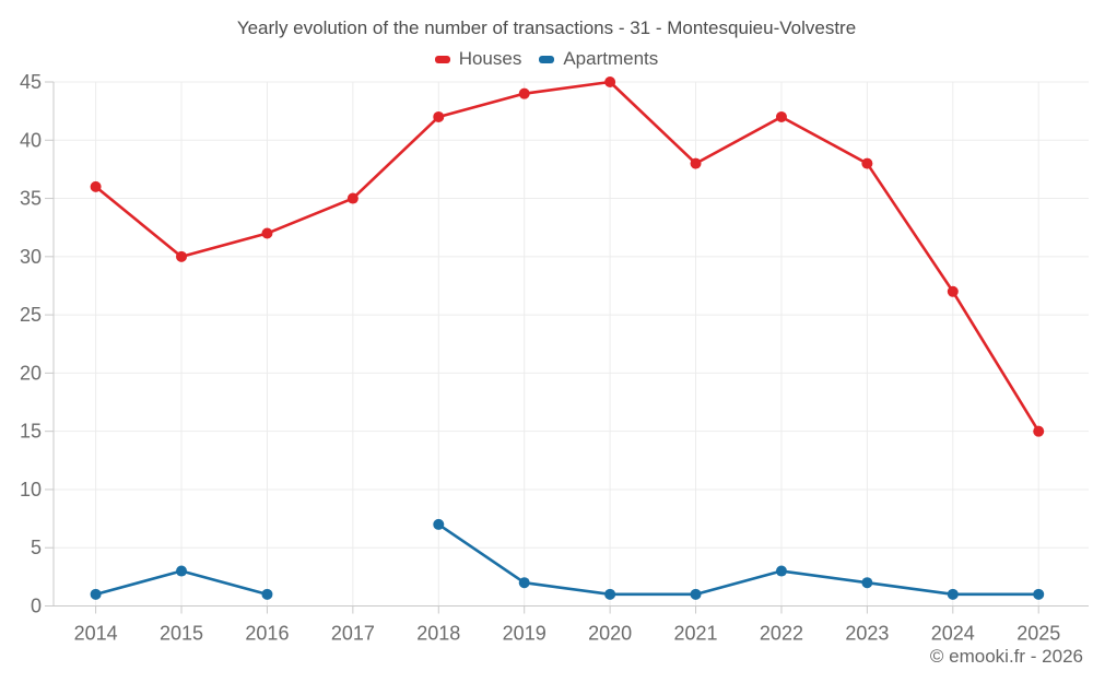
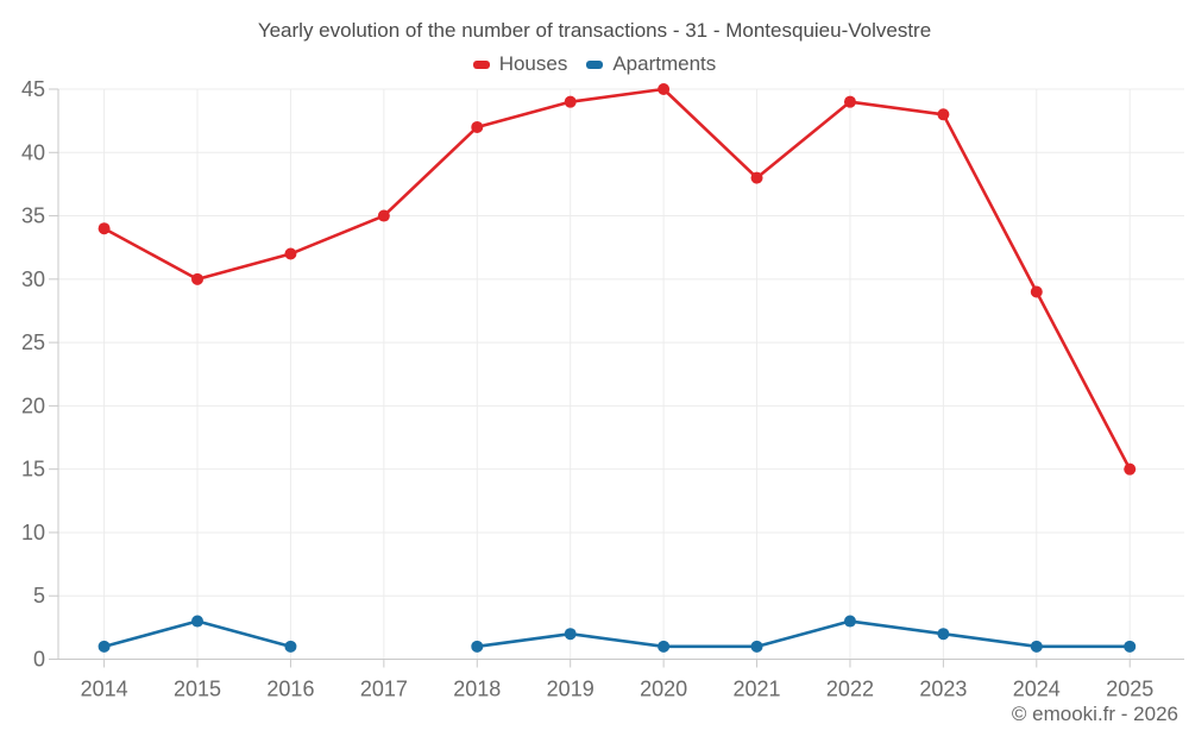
Houses/2014: 36 -> 34
Apartments/2018: 7 -> 1
Houses/2022: 42 -> 44
Houses/2023: 38 -> 43
Houses/2024: 27 -> 29
